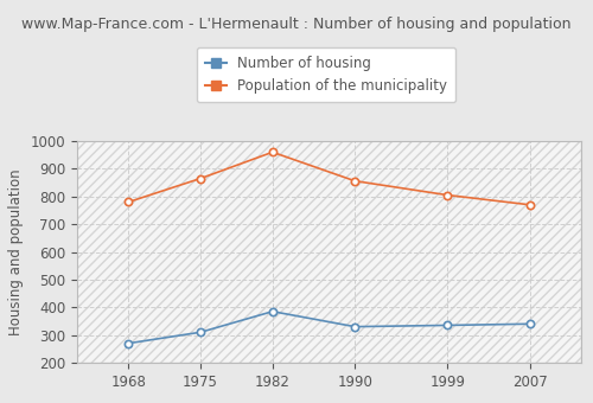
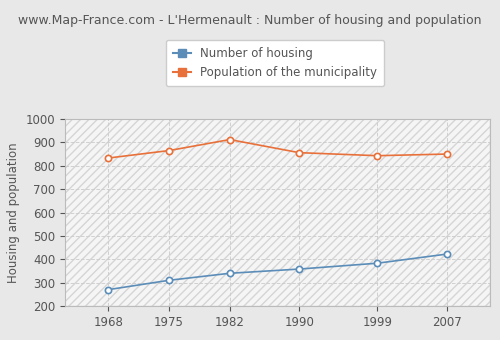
Population of the municipality/1968: 780 -> 833
Number of housing/1982: 385 -> 340
Population of the municipality/1982: 960 -> 912
Number of housing/1990: 330 -> 358
Number of housing/1999: 335 -> 383
Population of the municipality/1999: 805 -> 843
Number of housing/2007: 340 -> 422
Population of the municipality/2007: 770 -> 850
